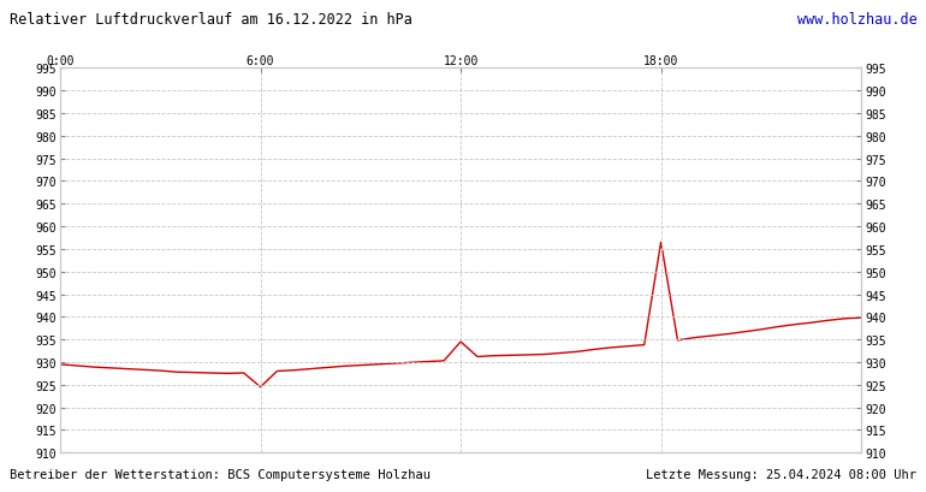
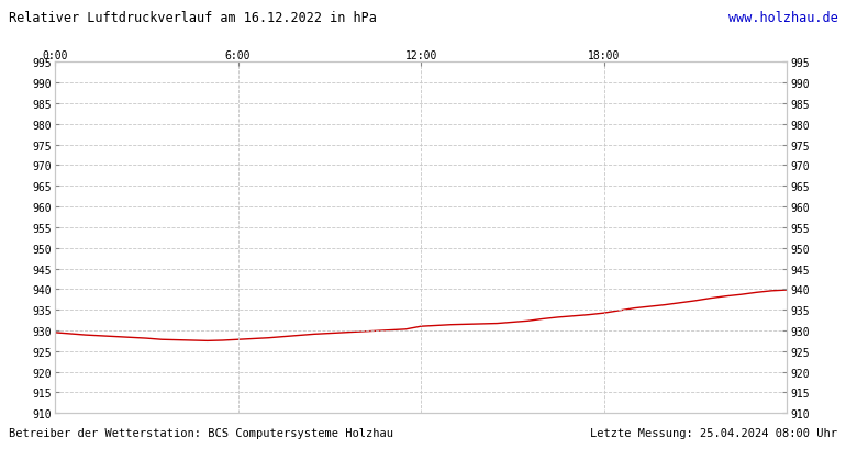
6:00: 924.5 -> 927.8
12:00: 934.5 -> 931.0
18:00: 956.5 -> 934.2
